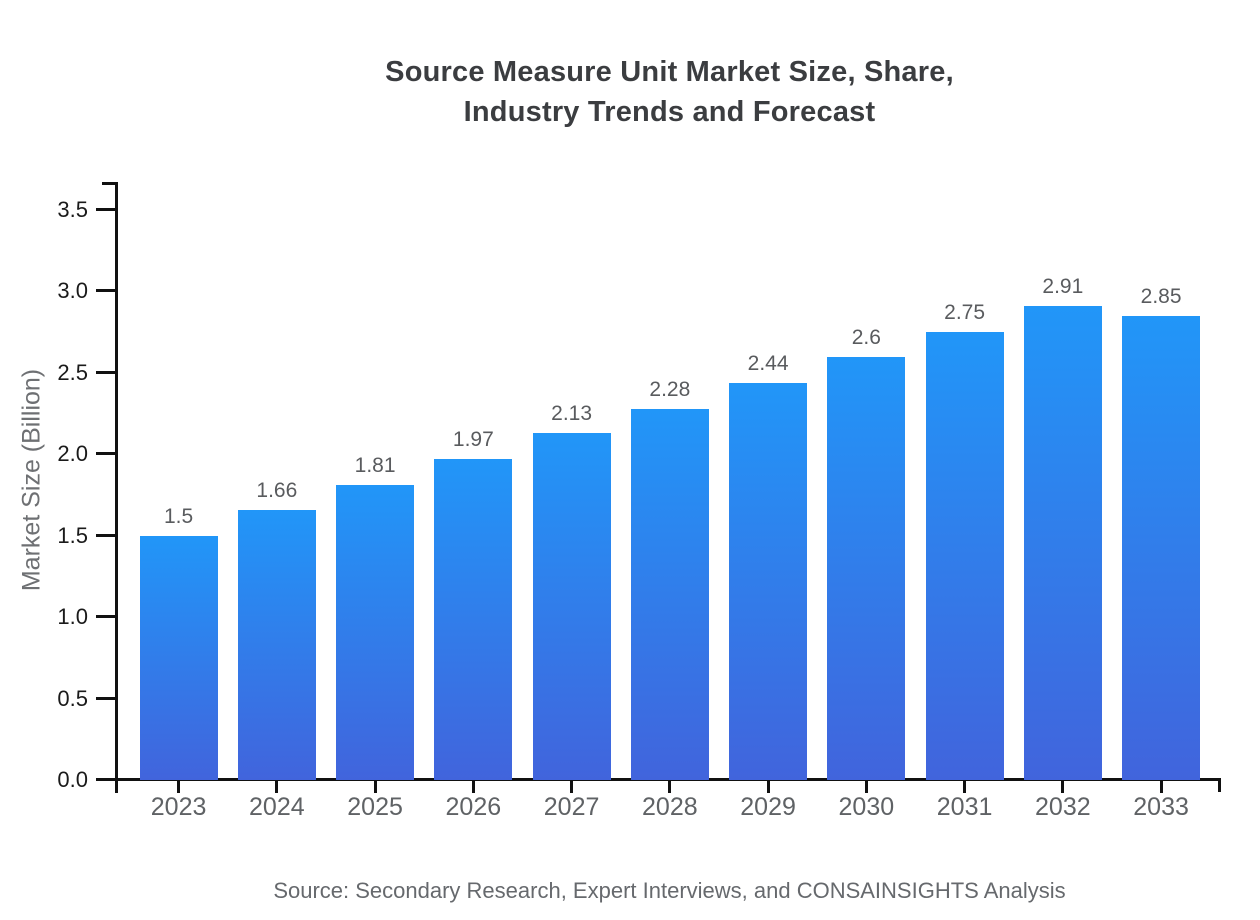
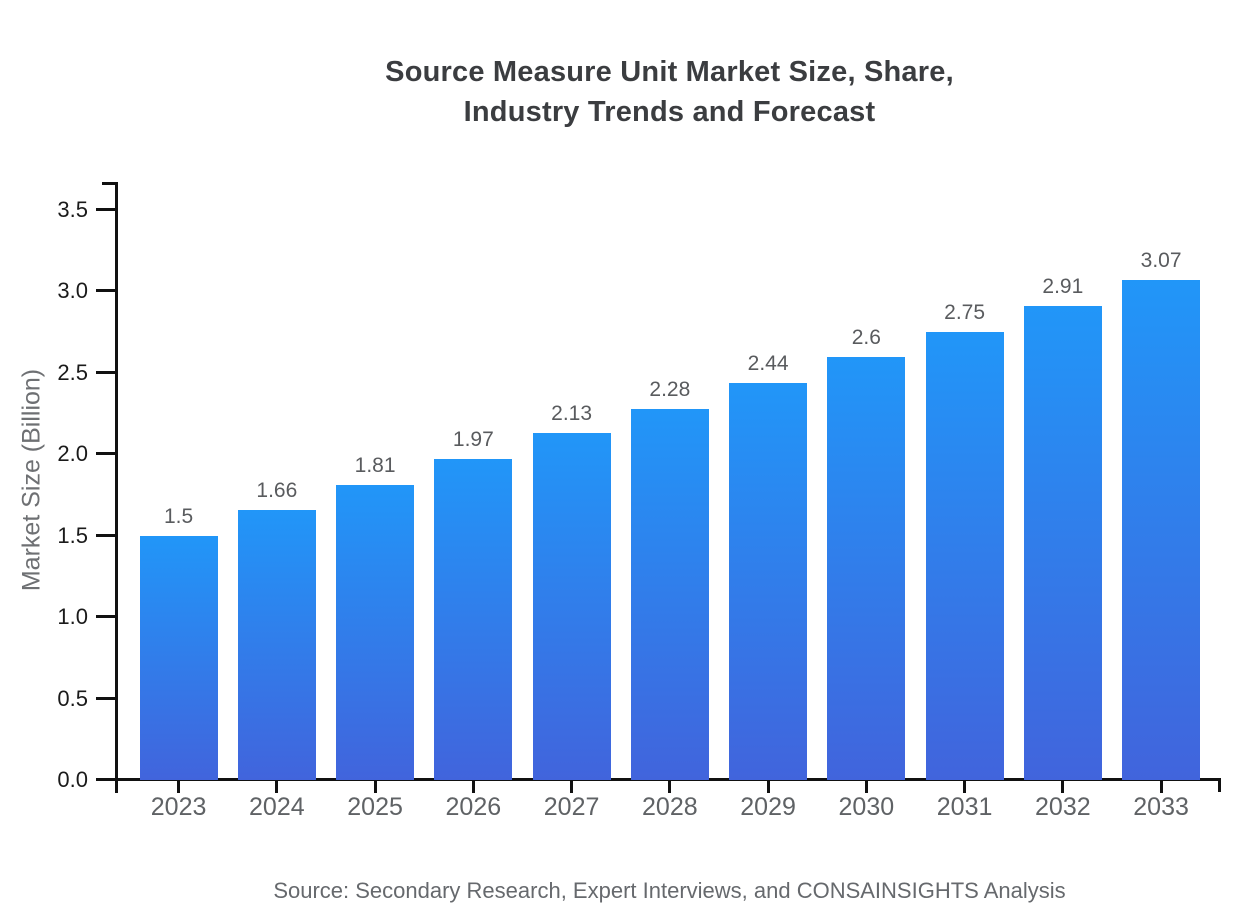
2033: 2.85 -> 3.07
